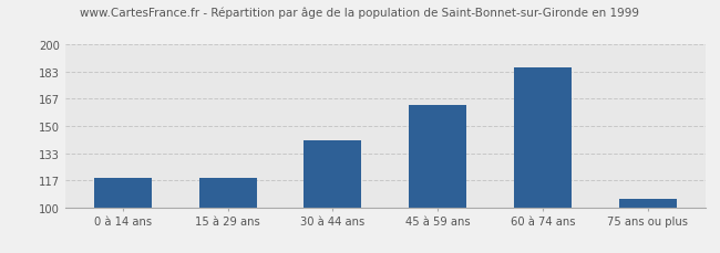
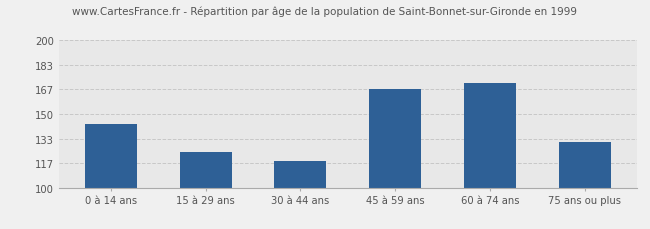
0 à 14 ans: 118 -> 143
15 à 29 ans: 118 -> 124
30 à 44 ans: 141 -> 118
45 à 59 ans: 163 -> 167
60 à 74 ans: 186 -> 171
75 ans ou plus: 105 -> 131
